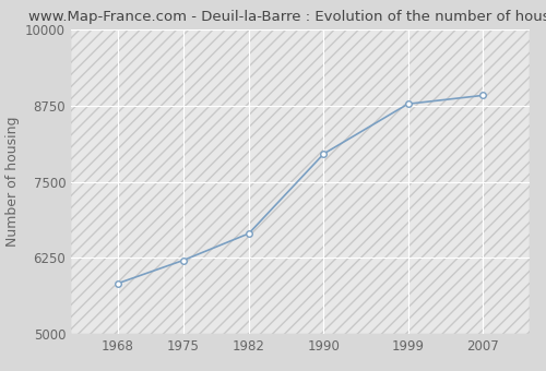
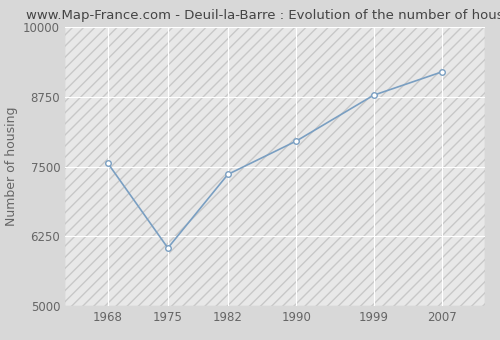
1968: 5830 -> 7560
1975: 6210 -> 6040
1982: 6650 -> 7360
2007: 8920 -> 9200
